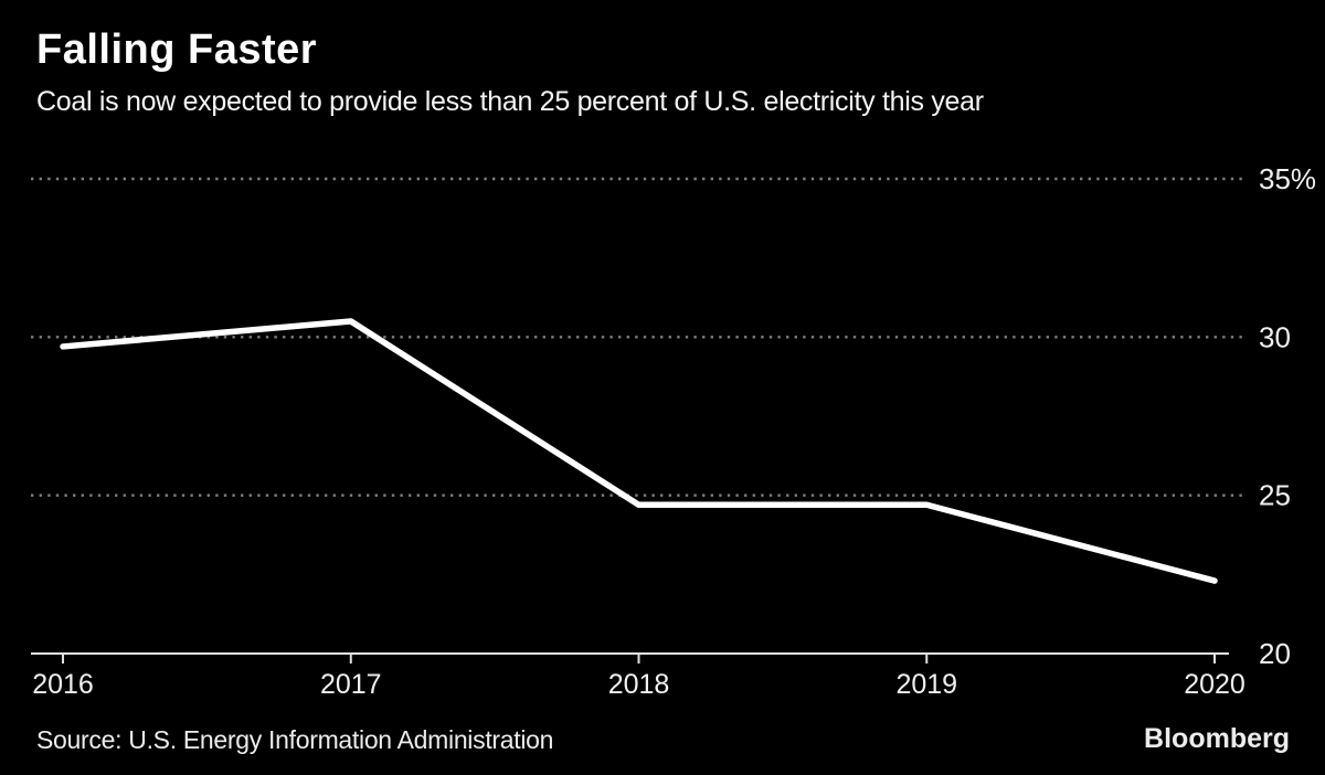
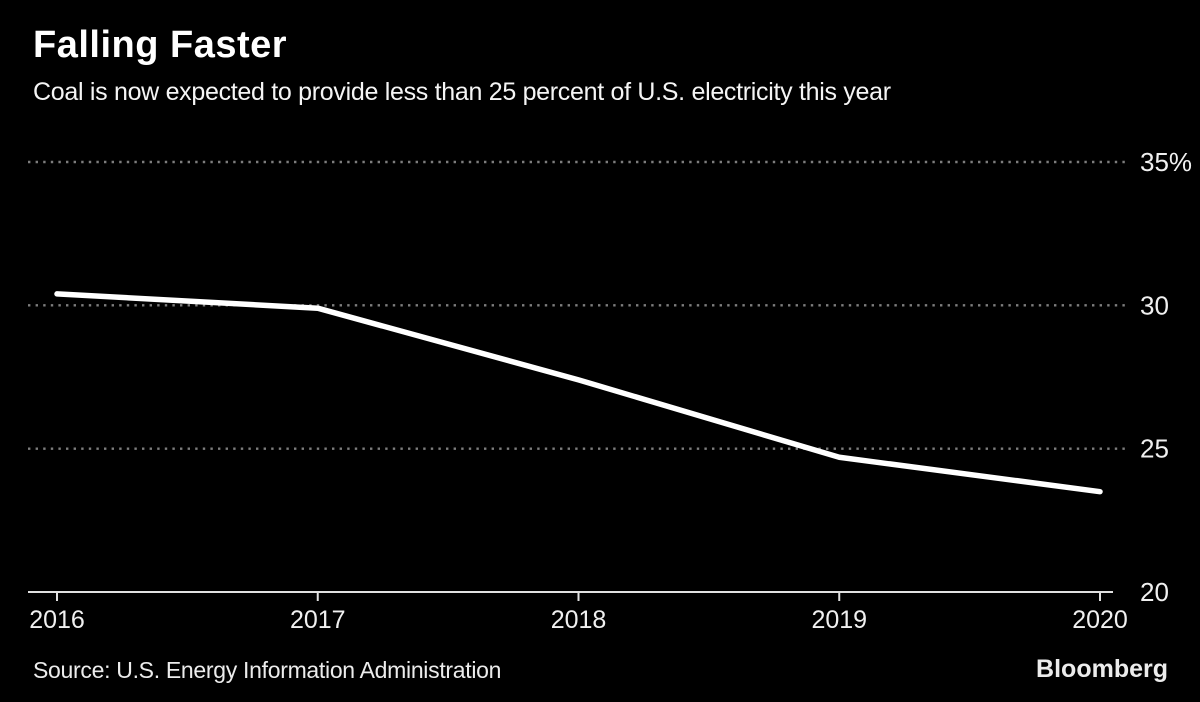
2016: 29.7% -> 30.4%
2017: 30.5% -> 29.9%
2018: 24.7% -> 27.4%
2020: 22.3% -> 23.5%
